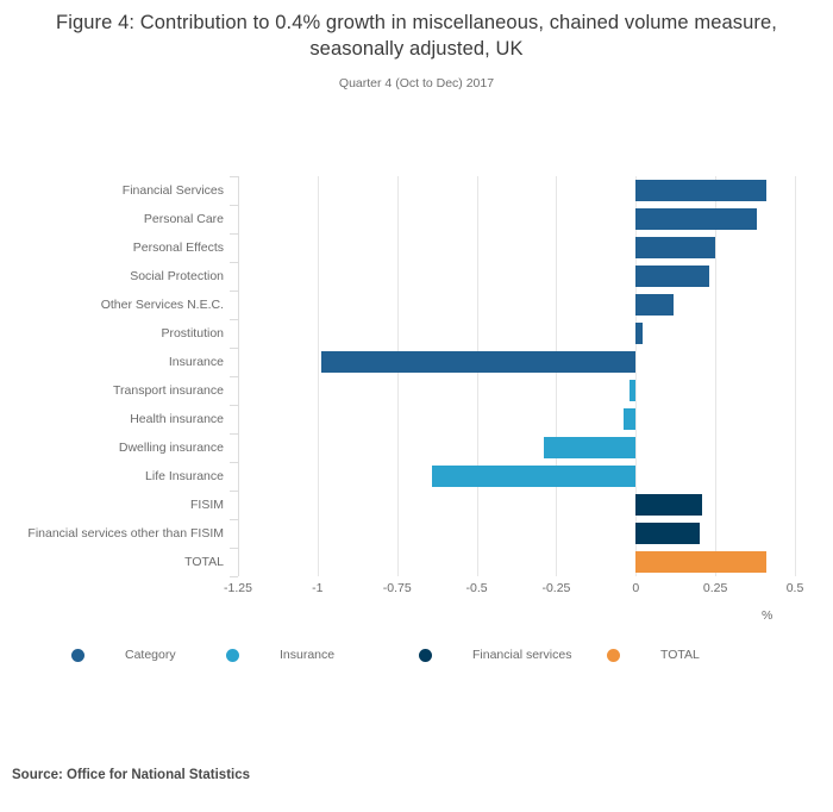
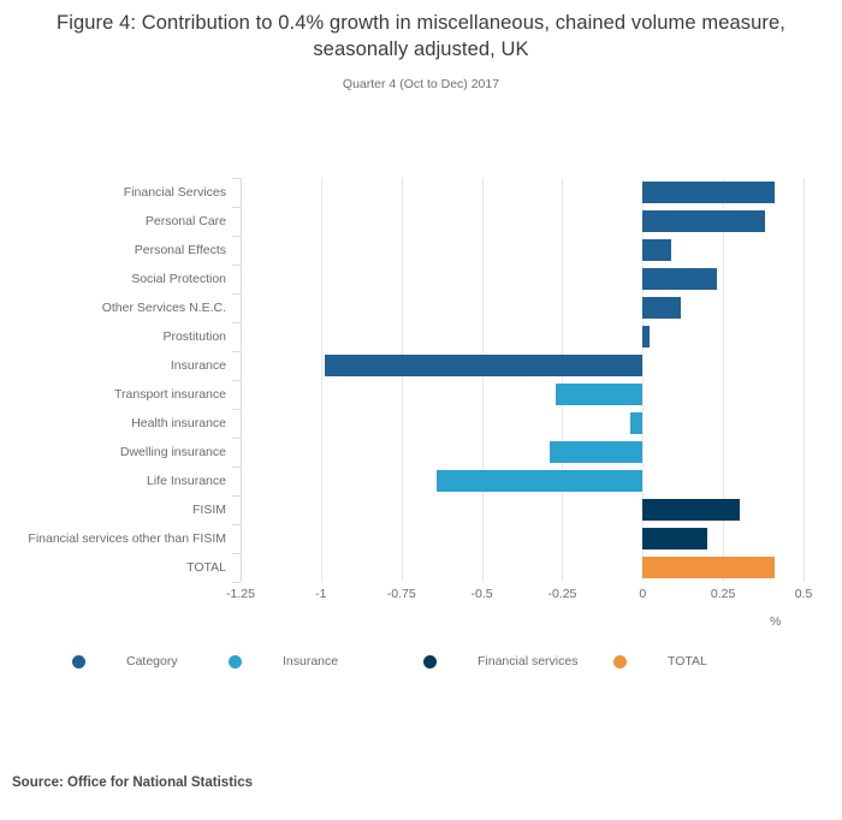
Personal Effects: 0.25 -> 0.09
Transport insurance: -0.02 -> -0.27
FISIM: 0.21 -> 0.30
